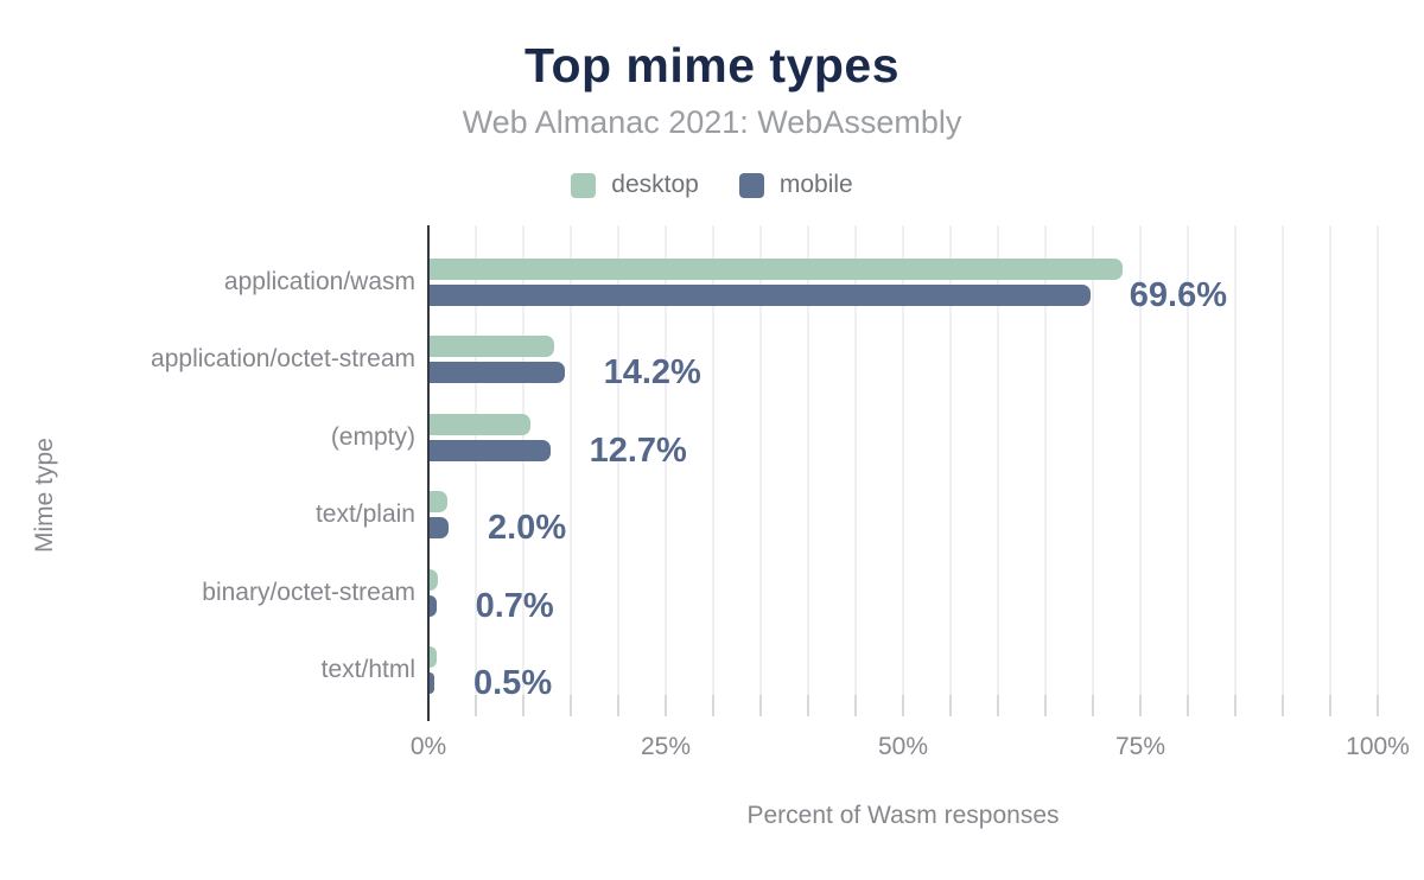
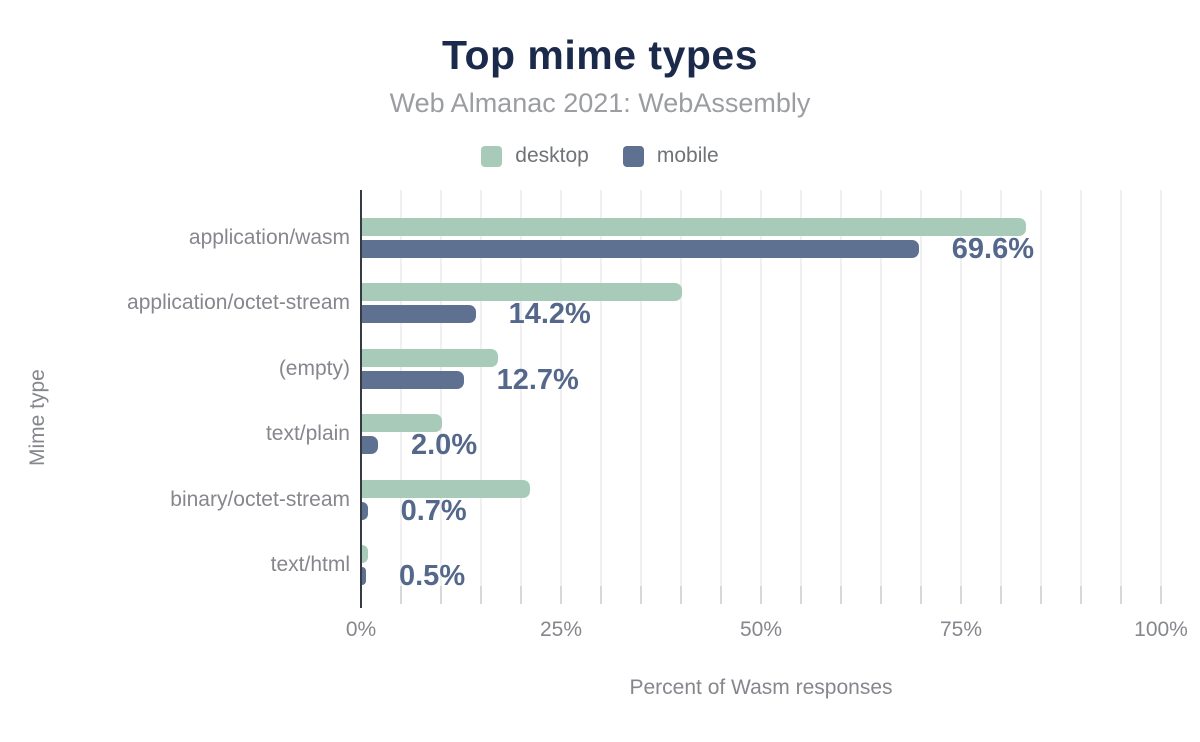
desktop/application/wasm: 73% -> 83%
desktop/application/octet-stream: 13% -> 40%
desktop/(empty): 11% -> 17%
desktop/text/plain: 2% -> 10%
desktop/binary/octet-stream: 1% -> 21%
